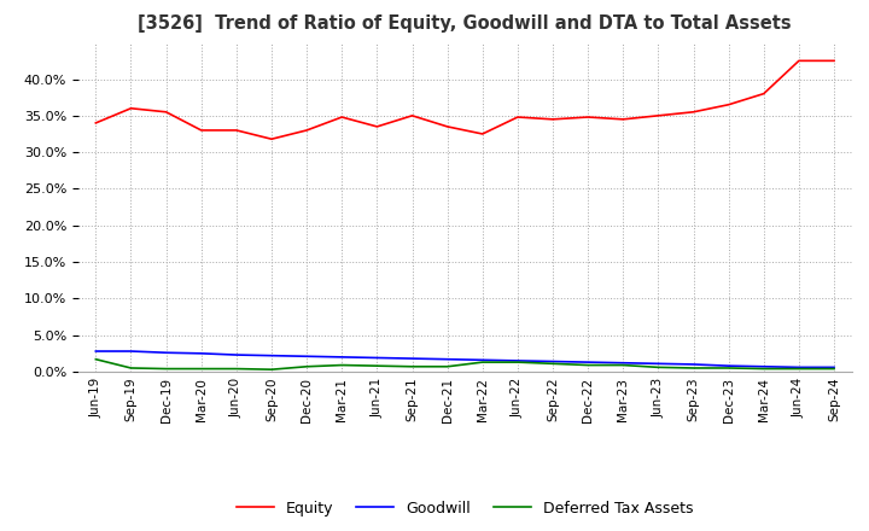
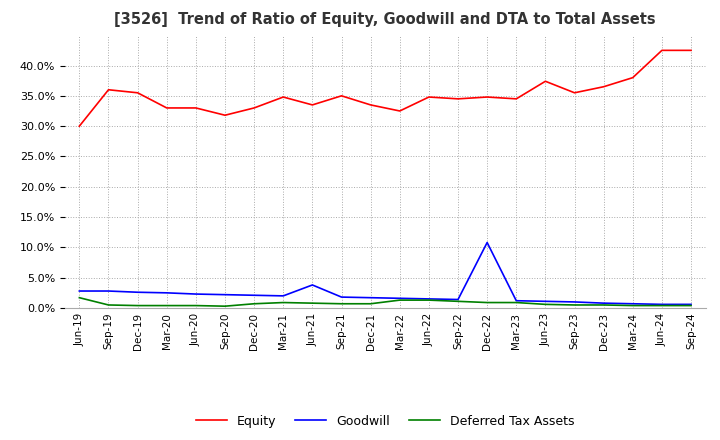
Equity/Jun-19: 34.0% -> 30.0%
Goodwill/Jun-21: 1.9% -> 3.8%
Goodwill/Dec-22: 1.3% -> 10.8%
Equity/Jun-23: 35.0% -> 37.4%
